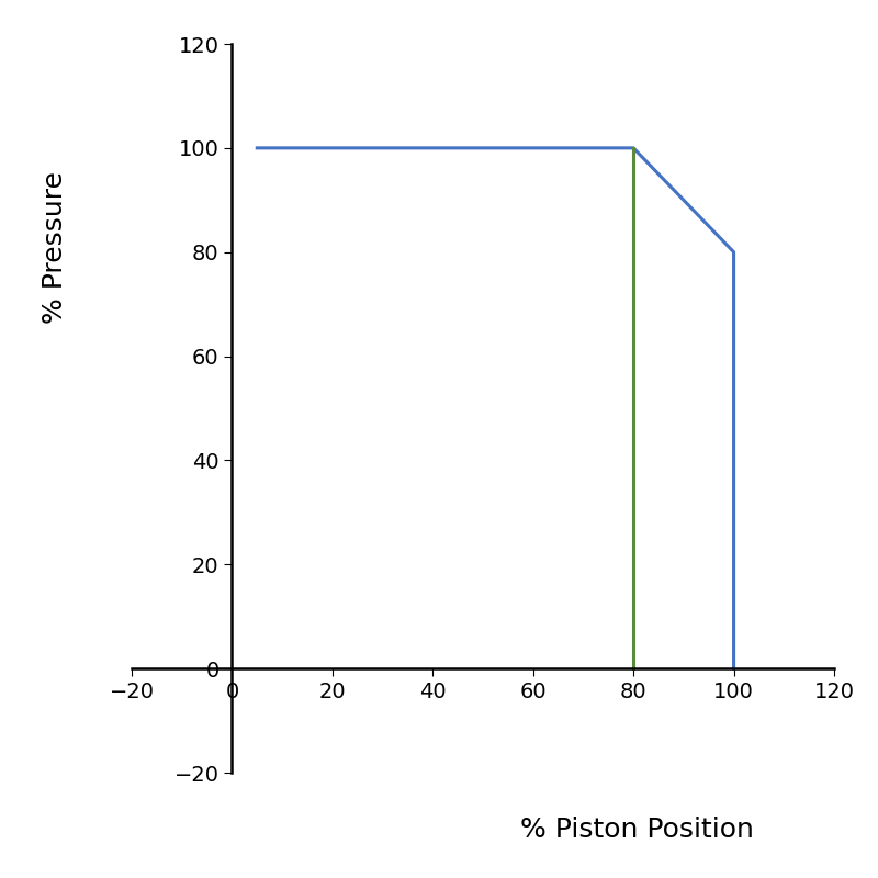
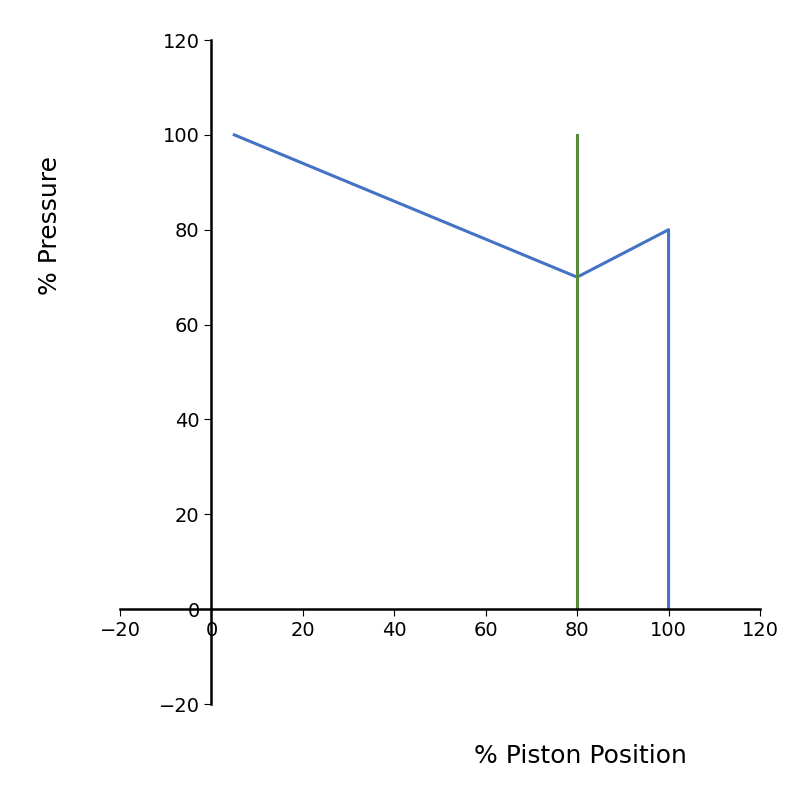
80: 100 -> 70
